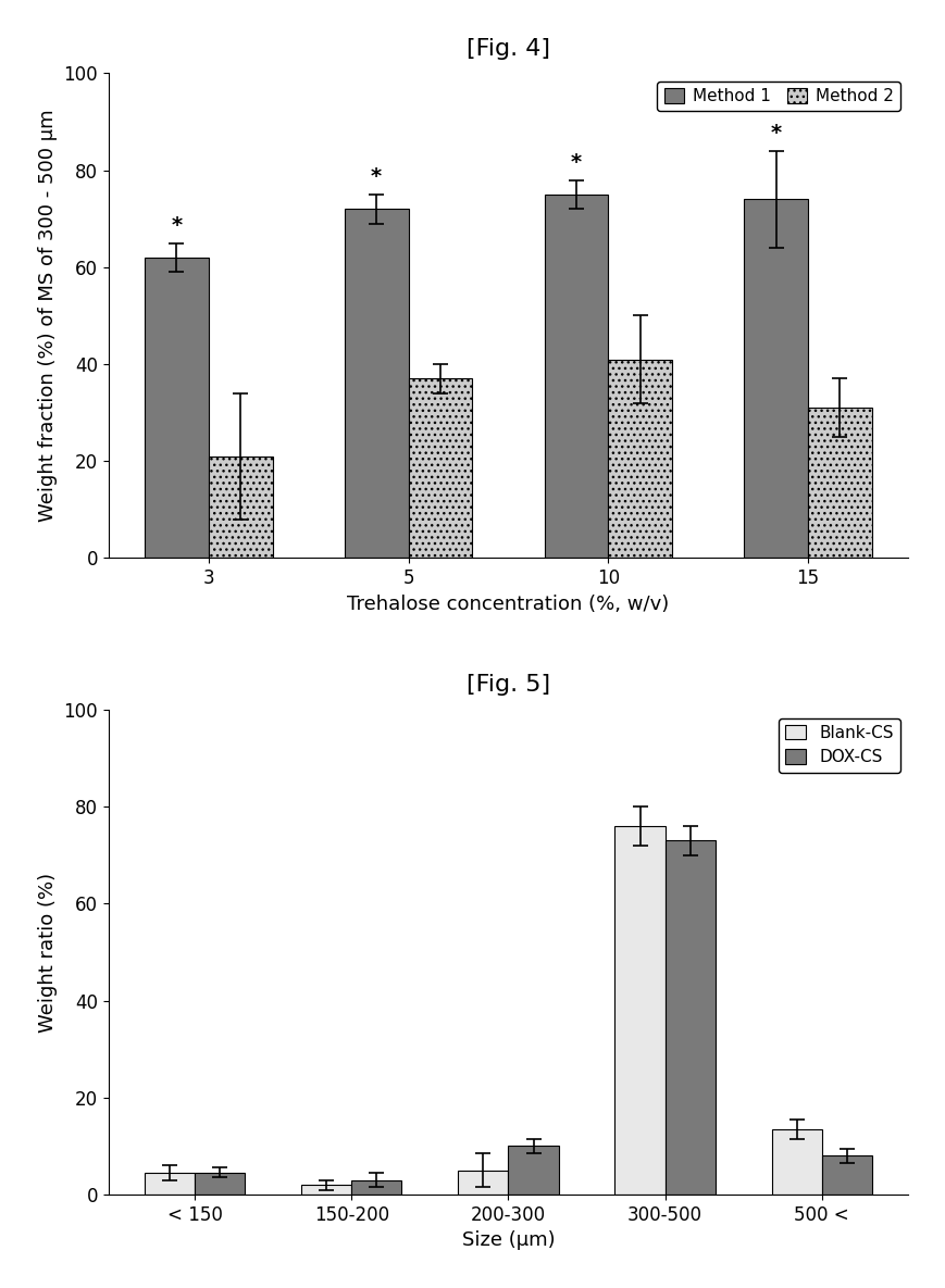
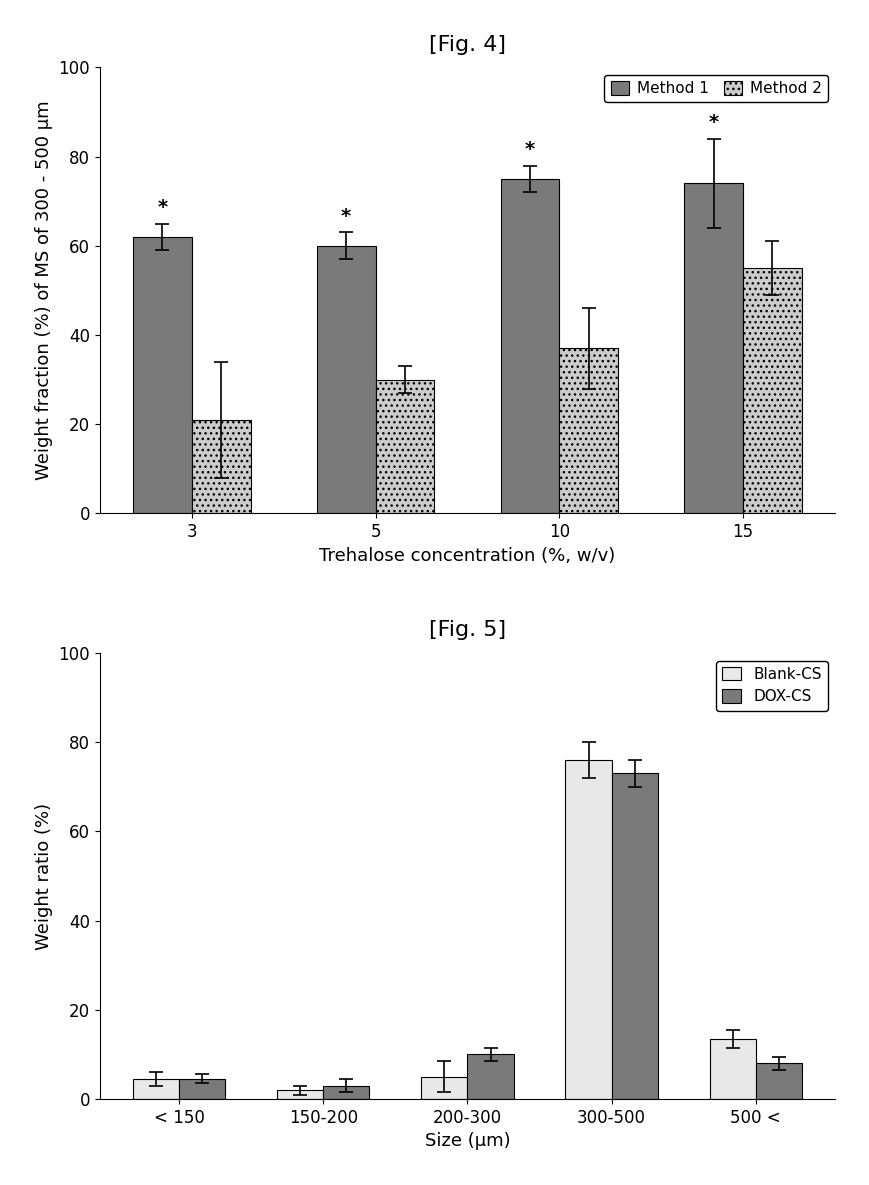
[Fig. 4]/Method 1/5: 72 -> 60
[Fig. 4]/Method 2/5: 37 -> 30
[Fig. 4]/Method 2/10: 41 -> 37
[Fig. 4]/Method 2/15: 31 -> 55
